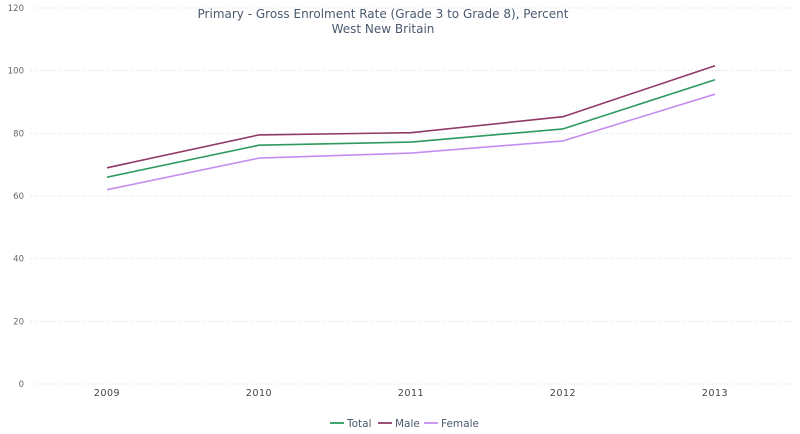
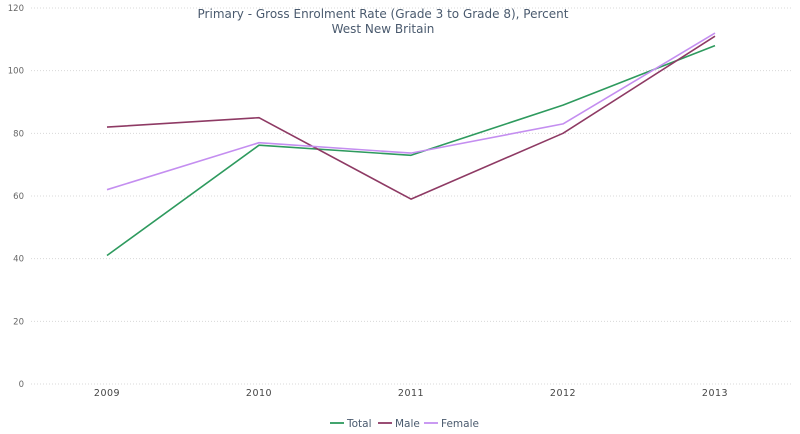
Total/2009: 66 -> 41
Male/2009: 69 -> 82
Male/2010: 80 -> 85
Female/2010: 72 -> 77
Total/2011: 77 -> 73
Male/2011: 80 -> 59
Total/2012: 81 -> 89
Male/2012: 85 -> 80
Female/2012: 78 -> 83
Total/2013: 97 -> 108
Male/2013: 102 -> 111
Female/2013: 92 -> 112
